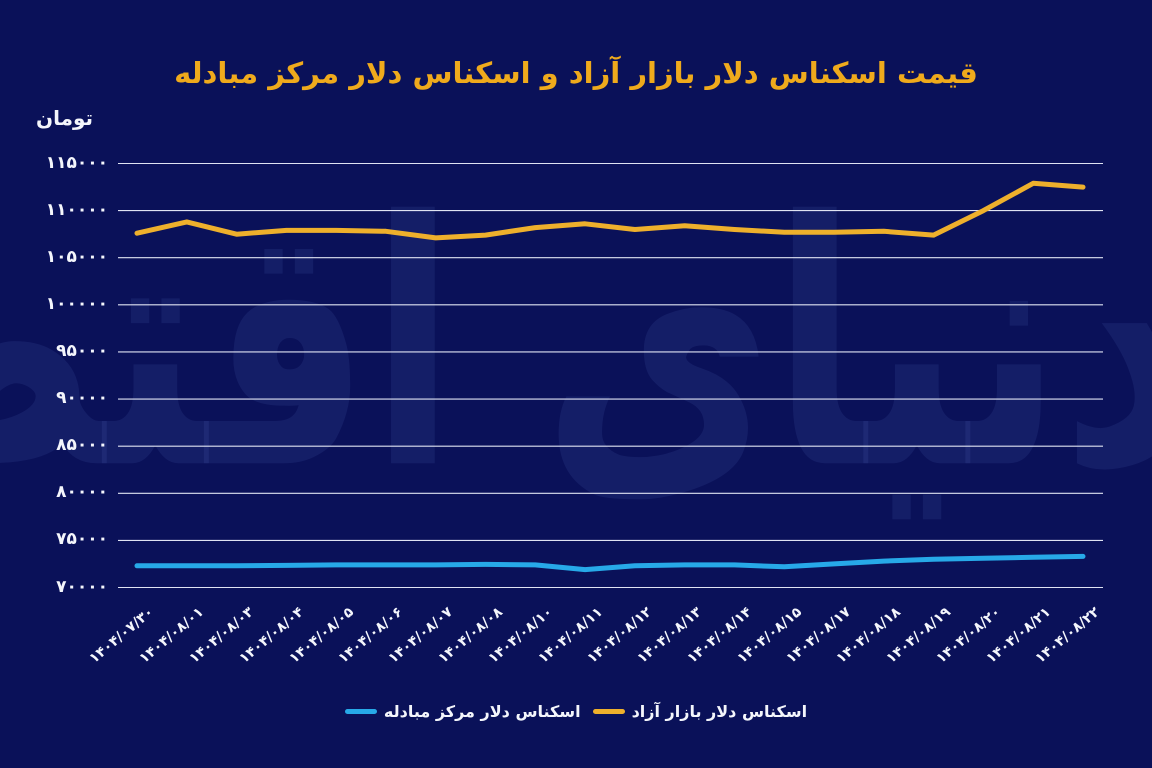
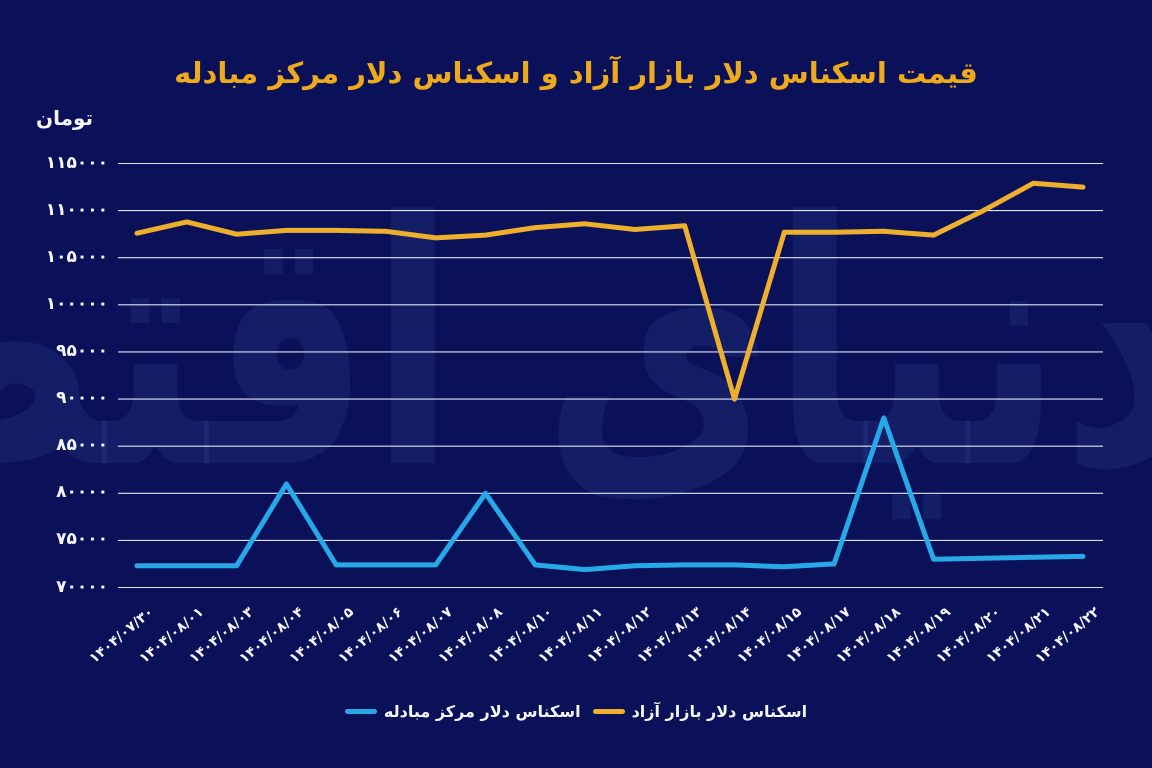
اسکناس دلار مرکز مبادله/۱۴۰۴/۰۸/۰۴: 72000 -> 81000
اسکناس دلار مرکز مبادله/۱۴۰۴/۰۸/۰۸: 72000 -> 80000
اسکناس دلار بازار آزاد/۱۴۰۴/۰۸/۱۴: 108000 -> 90000
اسکناس دلار مرکز مبادله/۱۴۰۴/۰۸/۱۸: 73000 -> 88000
